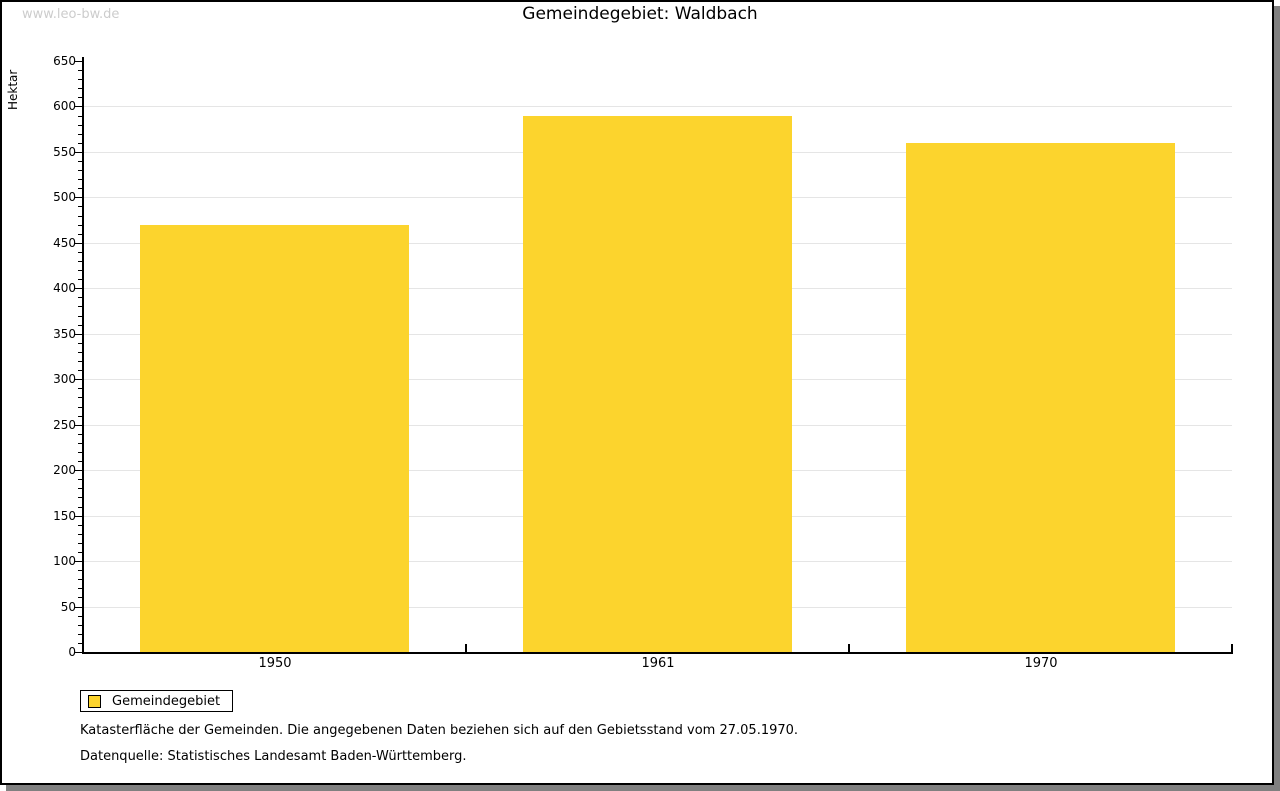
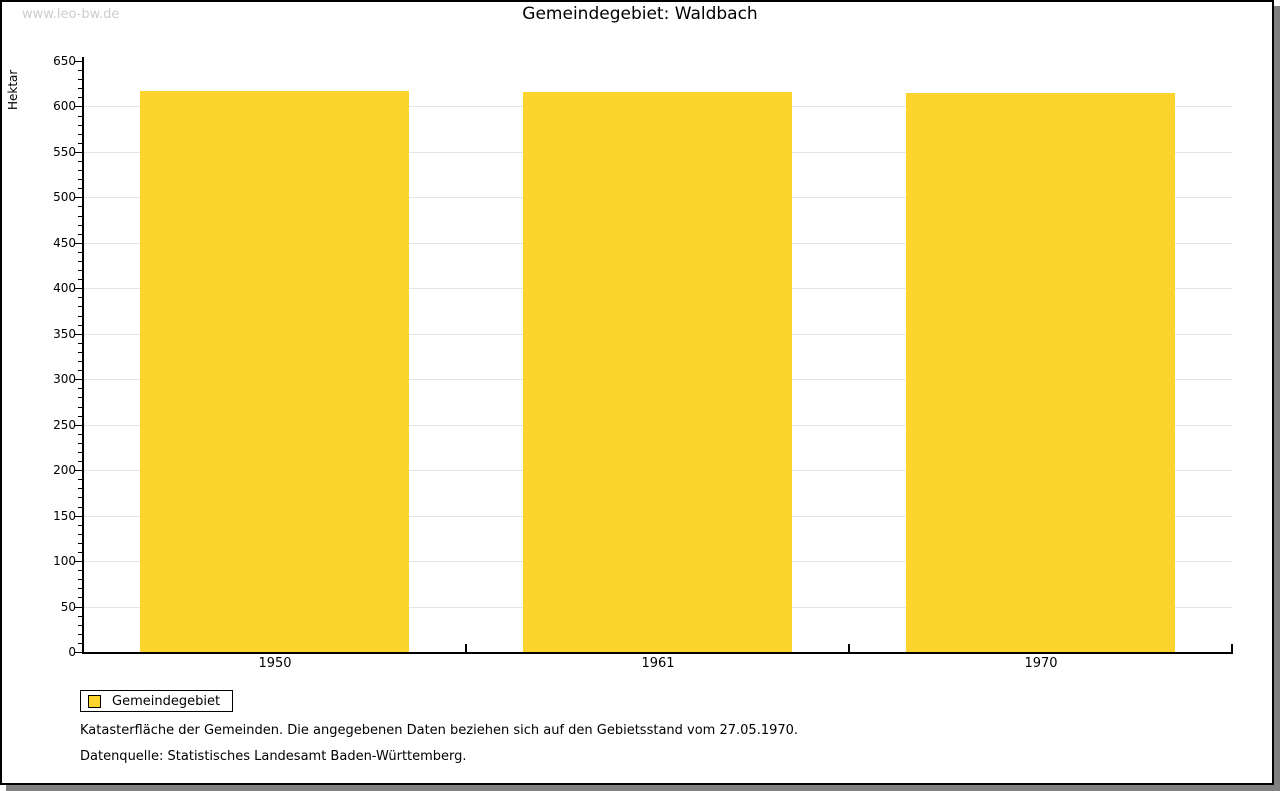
1950: 470 -> 620
1961: 590 -> 620
1970: 560 -> 620
